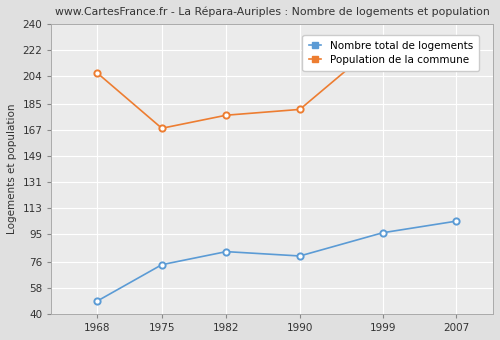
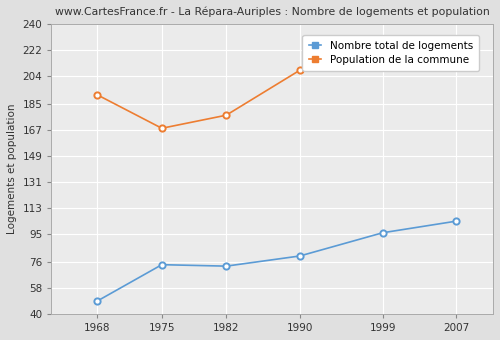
Population de la commune/1968: 206 -> 191
Nombre total de logements/1982: 83 -> 73
Population de la commune/1990: 181 -> 208
